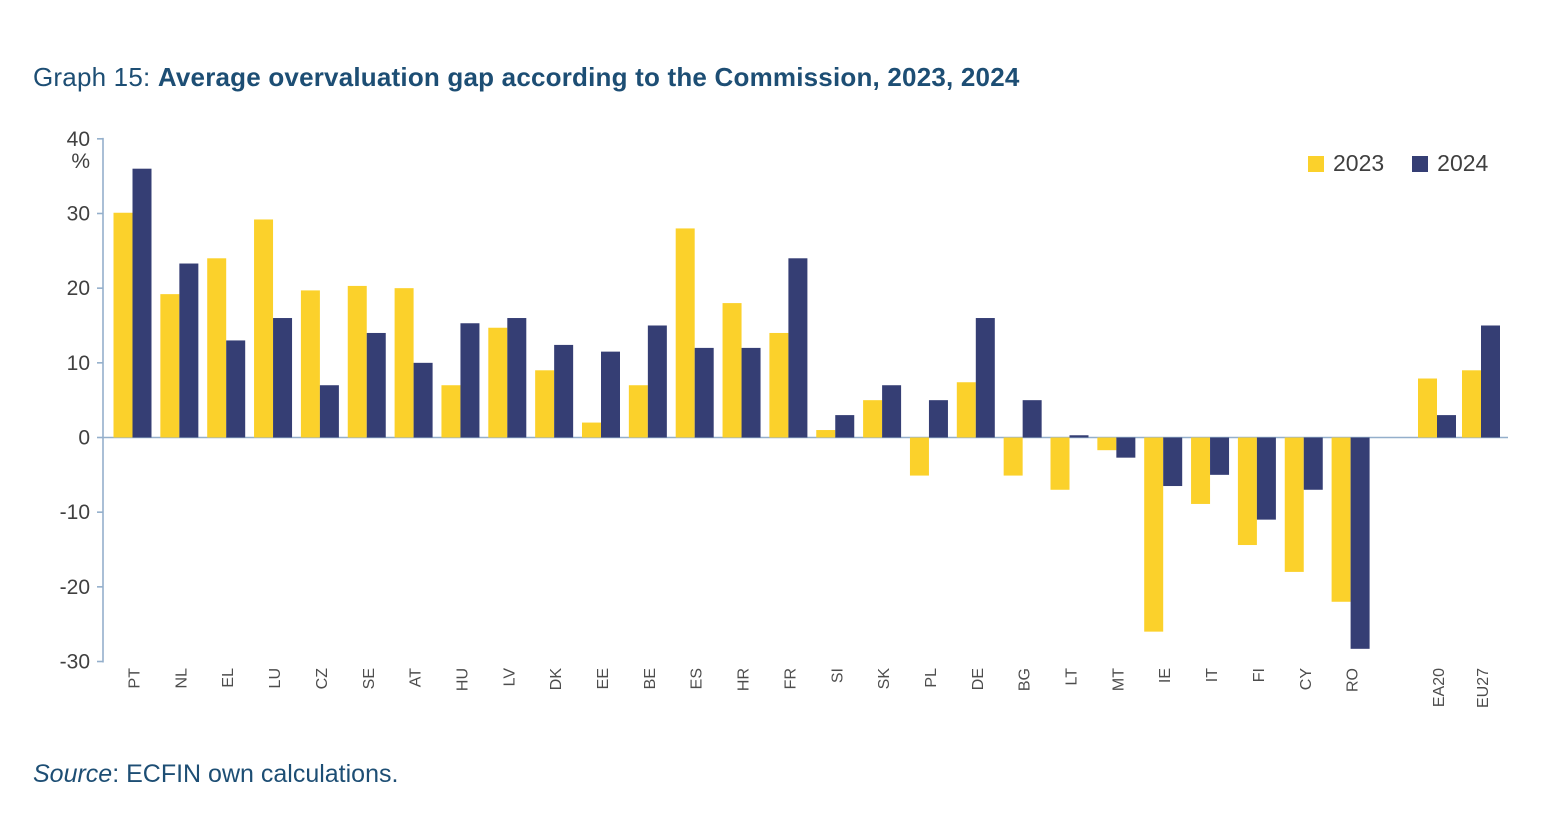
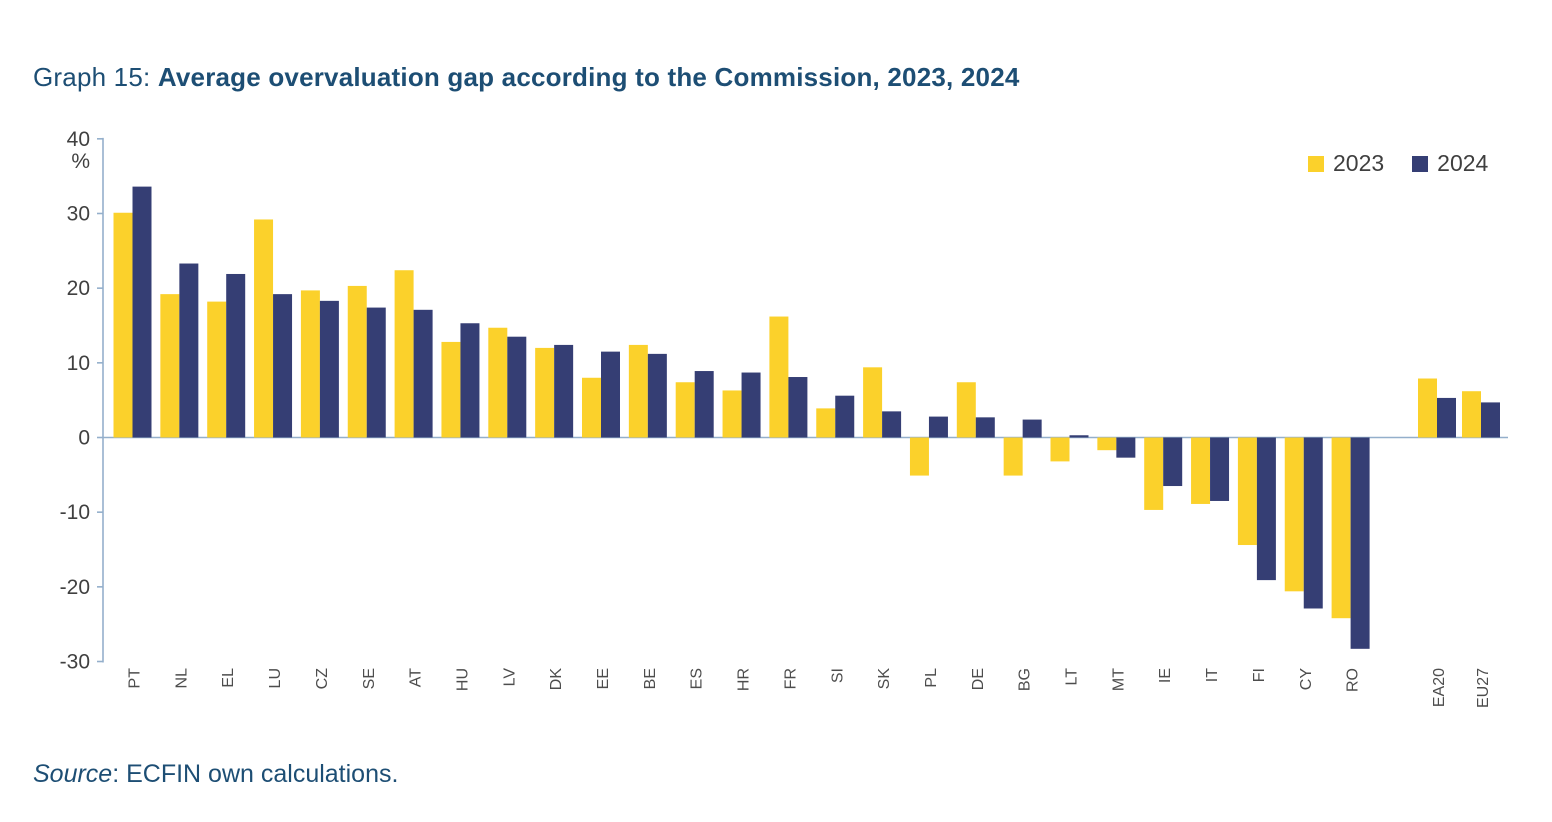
2024/PT: 36 -> 34
2023/EL: 24 -> 18
2024/EL: 13 -> 22
2024/LU: 16 -> 19
2024/CZ: 7 -> 18
2024/SE: 14 -> 17
2023/AT: 20 -> 22
2024/AT: 10 -> 17
2023/HU: 7 -> 13
2024/LV: 16 -> 14
2023/DK: 9 -> 12
2023/EE: 2 -> 8
2023/BE: 7 -> 12
2024/BE: 15 -> 11
2023/ES: 28 -> 7
2024/ES: 12 -> 9
2023/HR: 18 -> 6
2024/HR: 12 -> 9
2023/FR: 14 -> 16
2024/FR: 24 -> 8
2023/SI: 1 -> 4
2024/SI: 3 -> 6
2023/SK: 5 -> 9
2024/SK: 7 -> 4
2024/PL: 5 -> 3
2024/DE: 16 -> 3
2024/BG: 5 -> 2
2023/LT: -7 -> -3
2023/IE: -26 -> -10
2024/IT: -5 -> -8
2024/FI: -11 -> -19
2023/CY: -18 -> -21
2024/CY: -7 -> -23
2023/RO: -22 -> -24
2024/EA20: 3 -> 5
2023/EU27: 9 -> 6
2024/EU27: 15 -> 5
